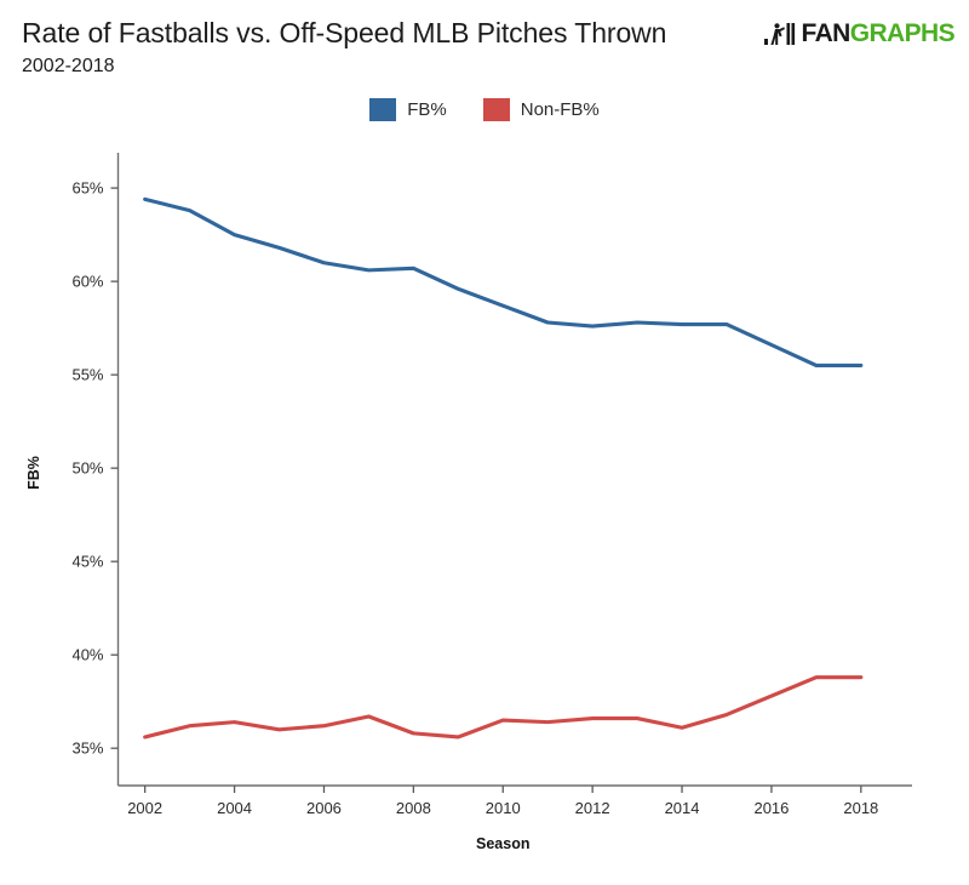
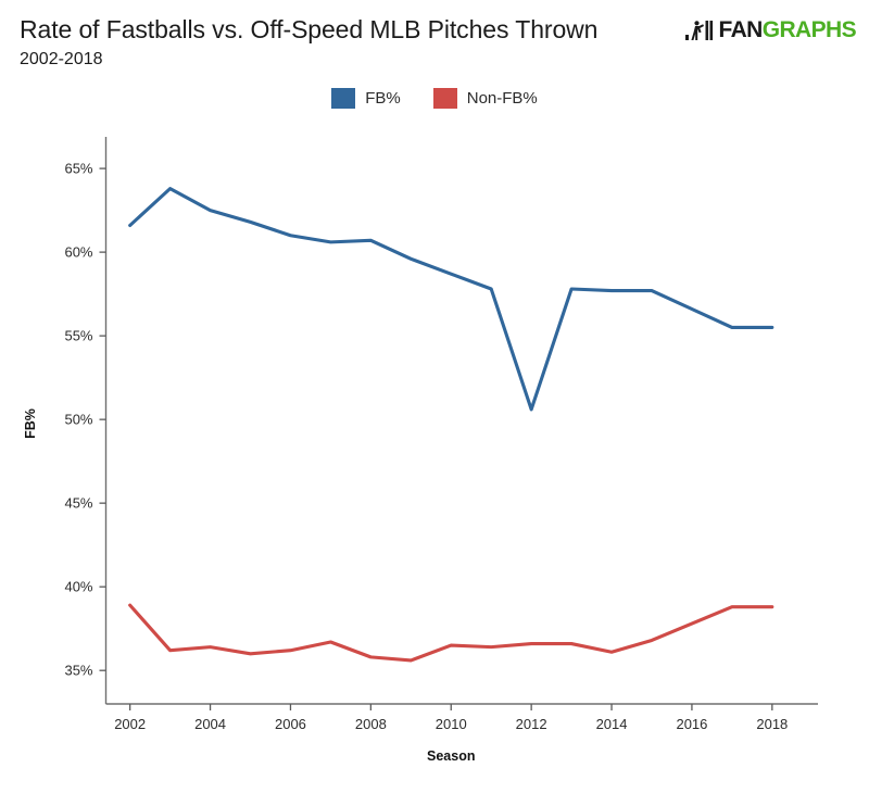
FB%/2002: 64.4% -> 61.6%
Non-FB%/2002: 35.6% -> 38.9%
FB%/2012: 57.6% -> 50.6%
